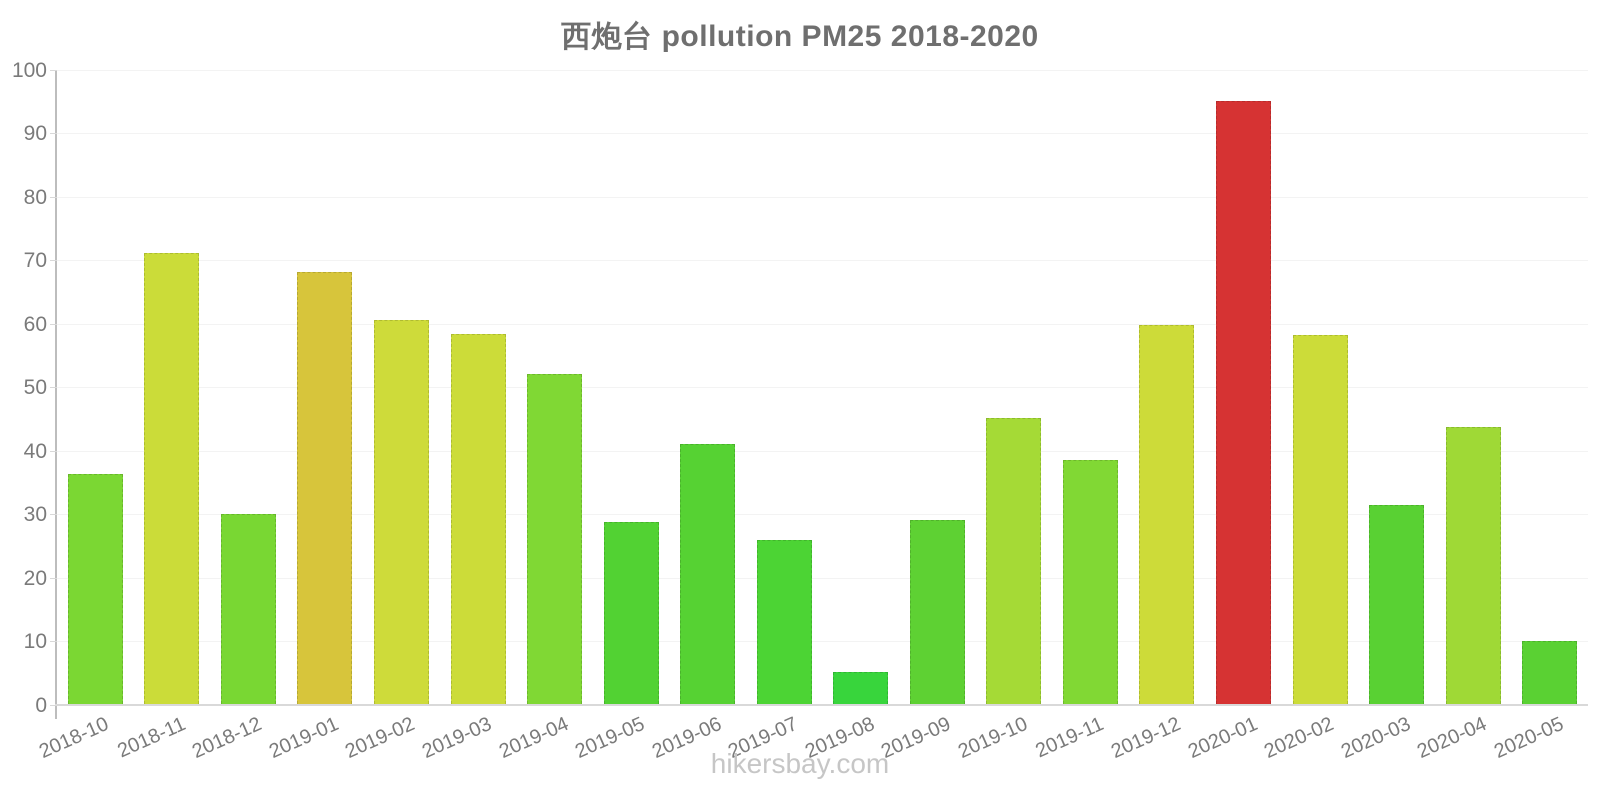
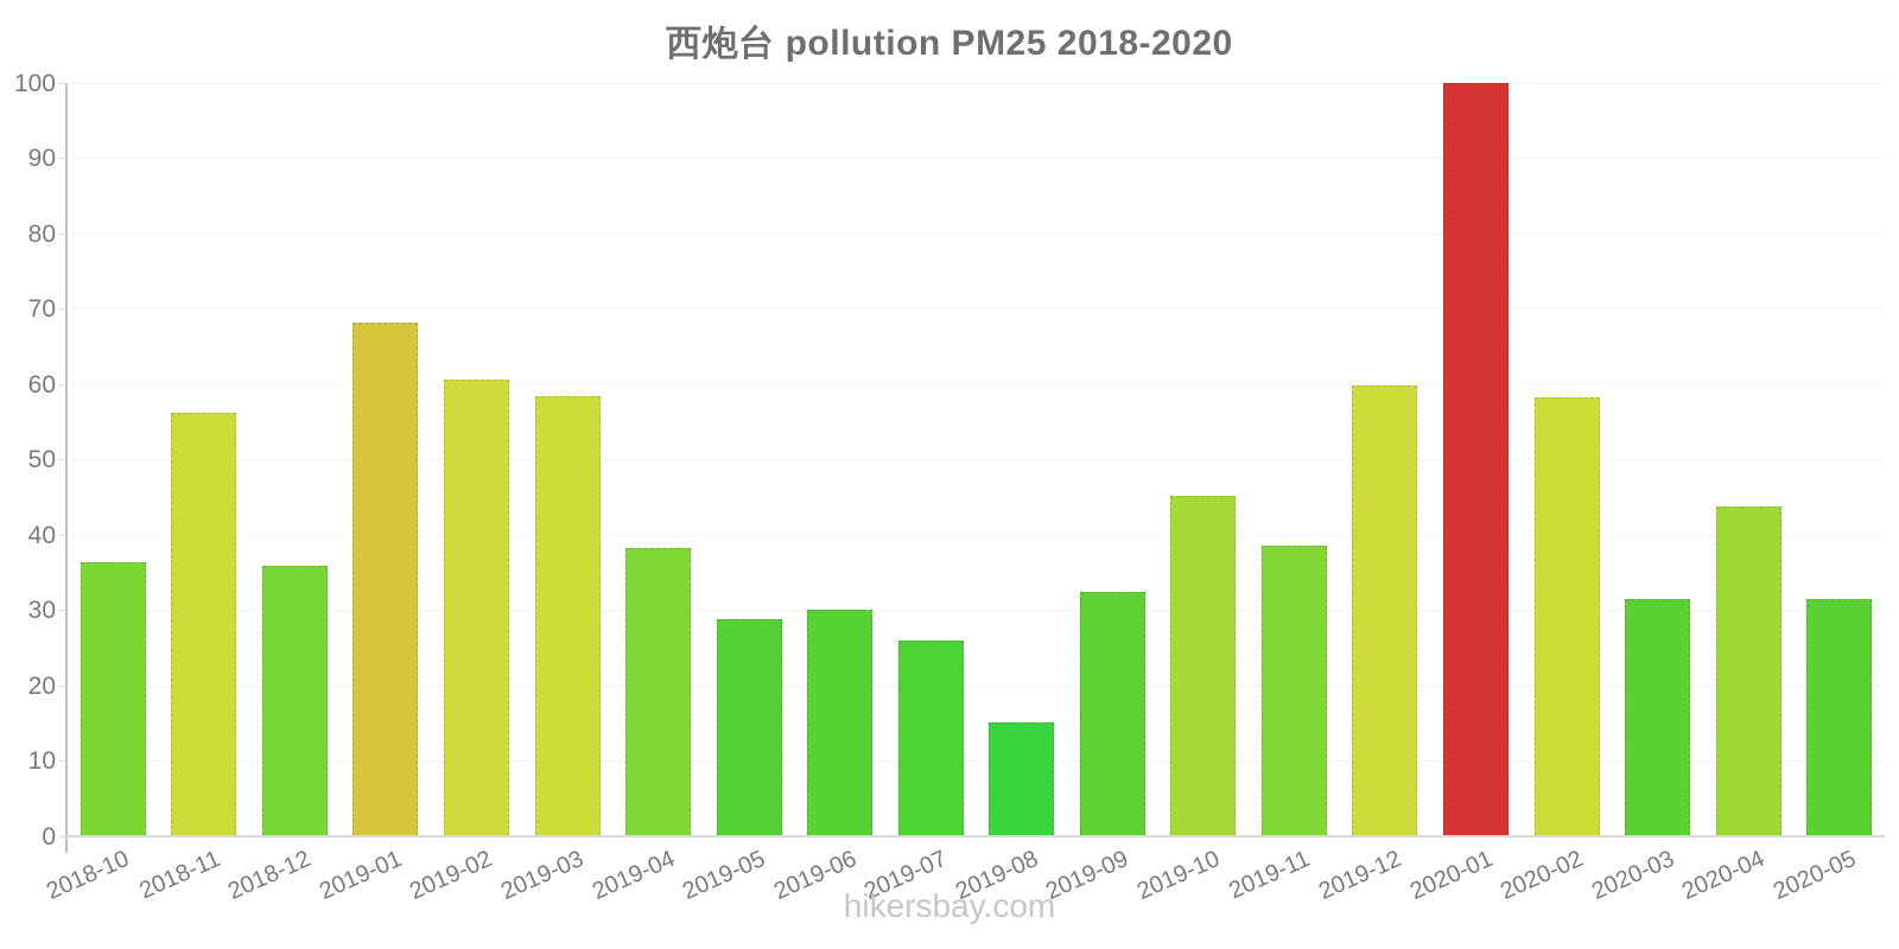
2018-11: 71 -> 56
2018-12: 30 -> 36
2019-04: 52 -> 38
2019-06: 41 -> 30
2019-08: 5 -> 15
2019-09: 29 -> 32
2020-01: 95 -> 100
2020-05: 10 -> 31
